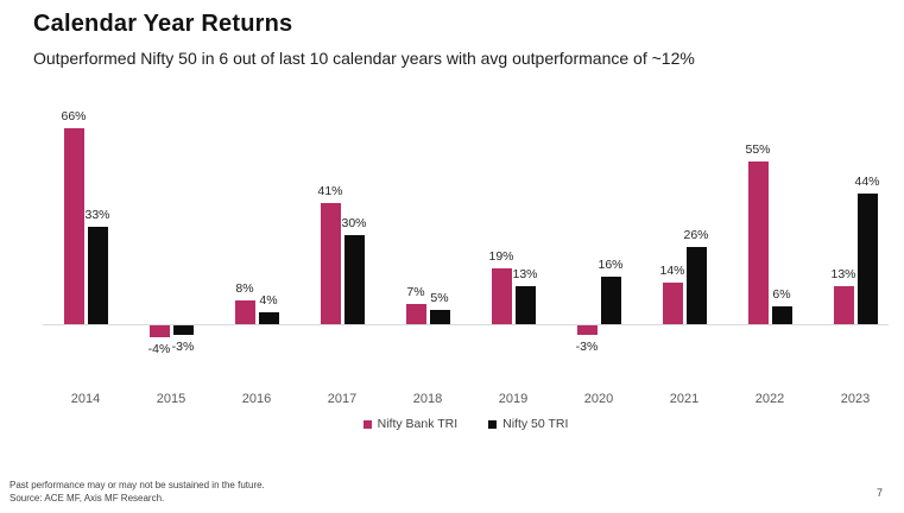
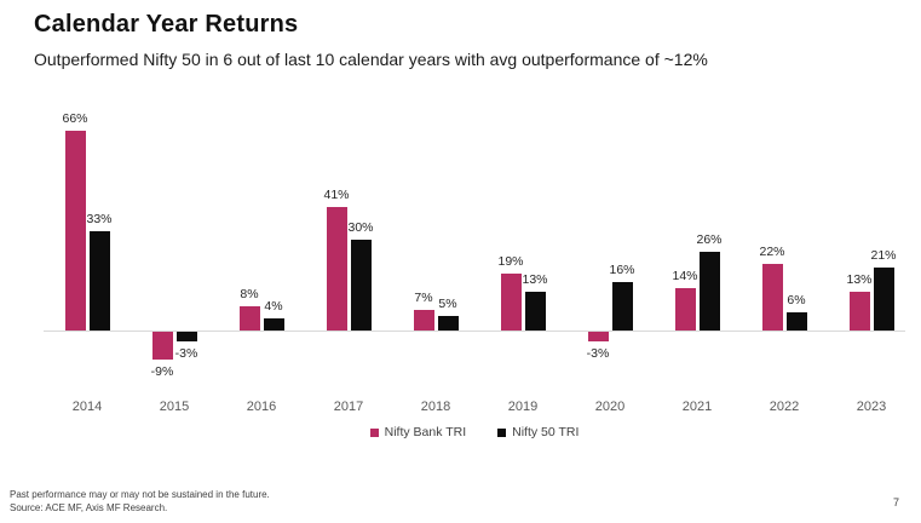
Nifty Bank TRI/2015: -4% -> -9%
Nifty Bank TRI/2022: 55% -> 22%
Nifty 50 TRI/2023: 44% -> 21%
